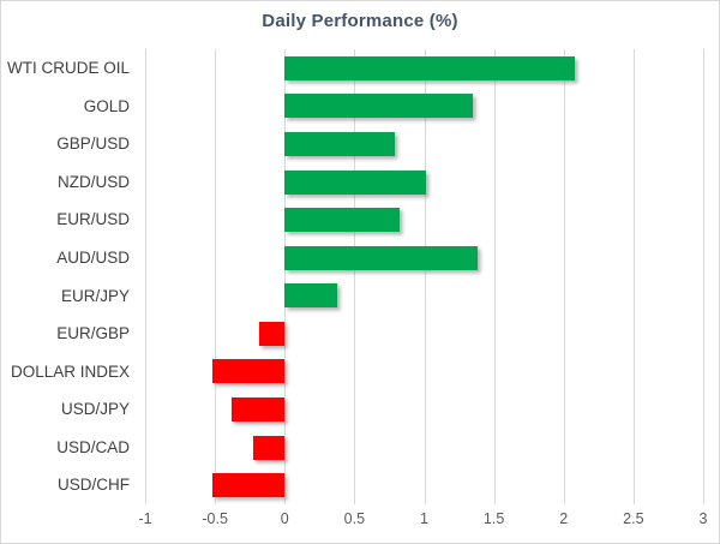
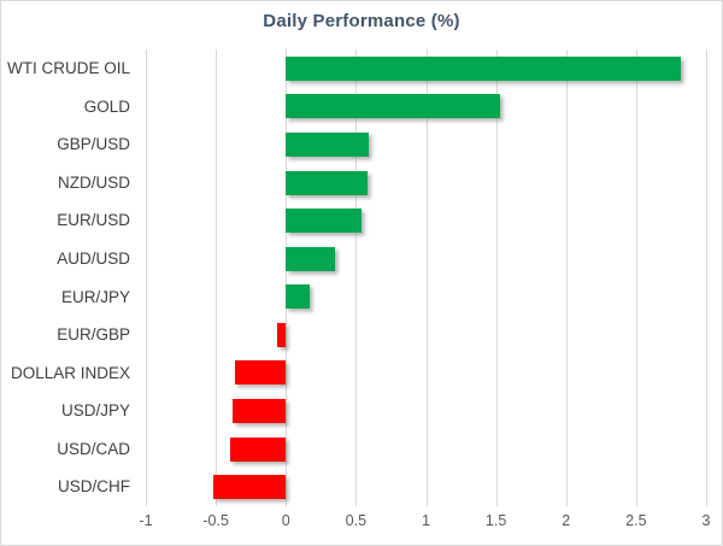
WTI CRUDE OIL: 2.08 -> 2.82
GOLD: 1.35 -> 1.53
GBP/USD: 0.79 -> 0.59
NZD/USD: 1.01 -> 0.58
EUR/USD: 0.82 -> 0.54
AUD/USD: 1.38 -> 0.35
EUR/JPY: 0.38 -> 0.17
EUR/GBP: -0.18 -> -0.06
DOLLAR INDEX: -0.52 -> -0.36
USD/CAD: -0.23 -> -0.40
